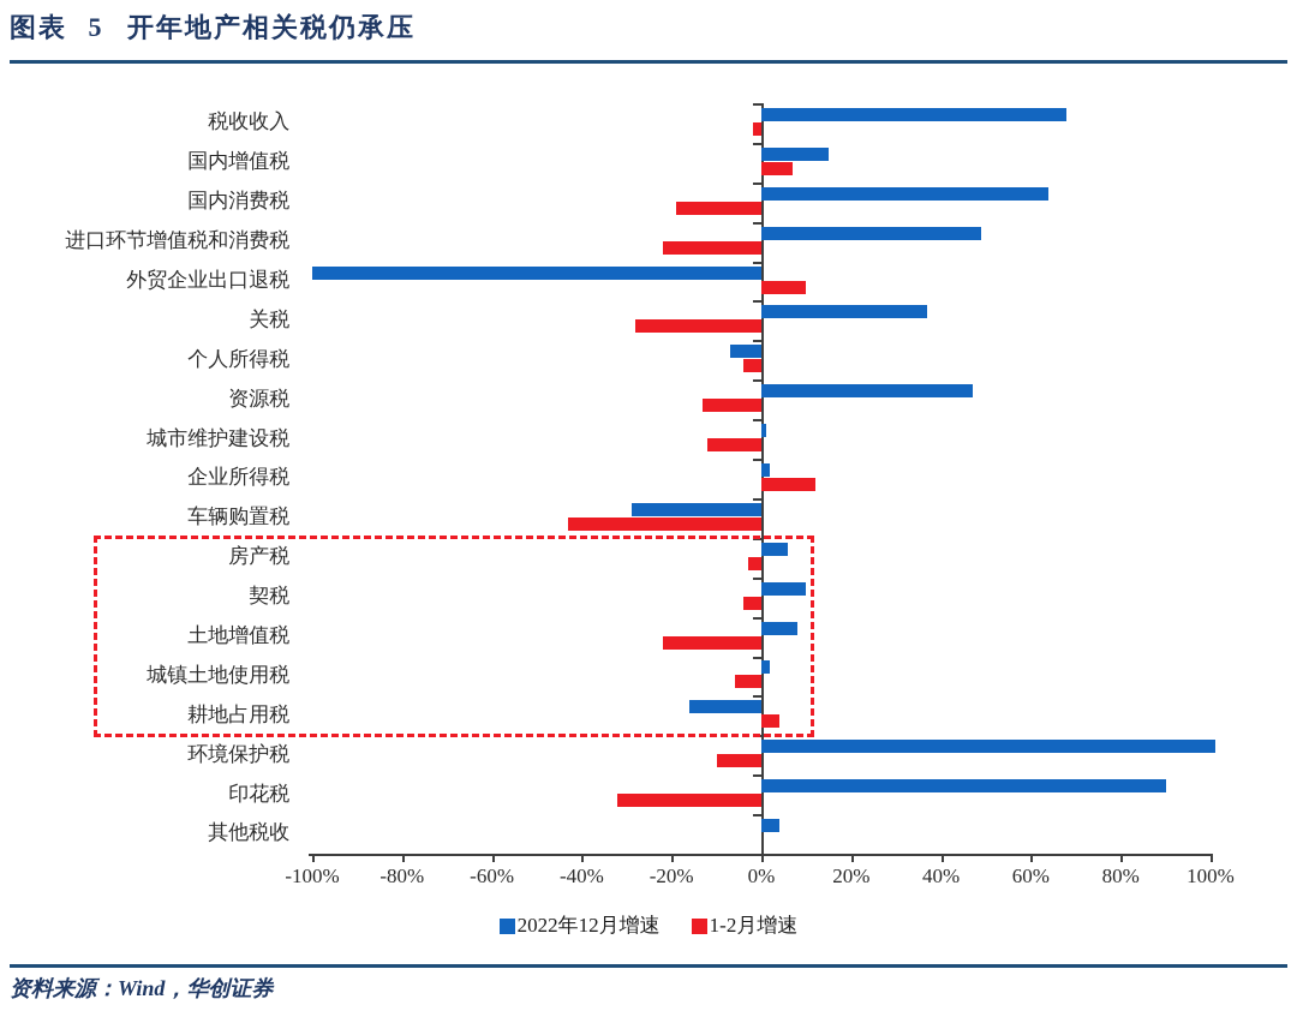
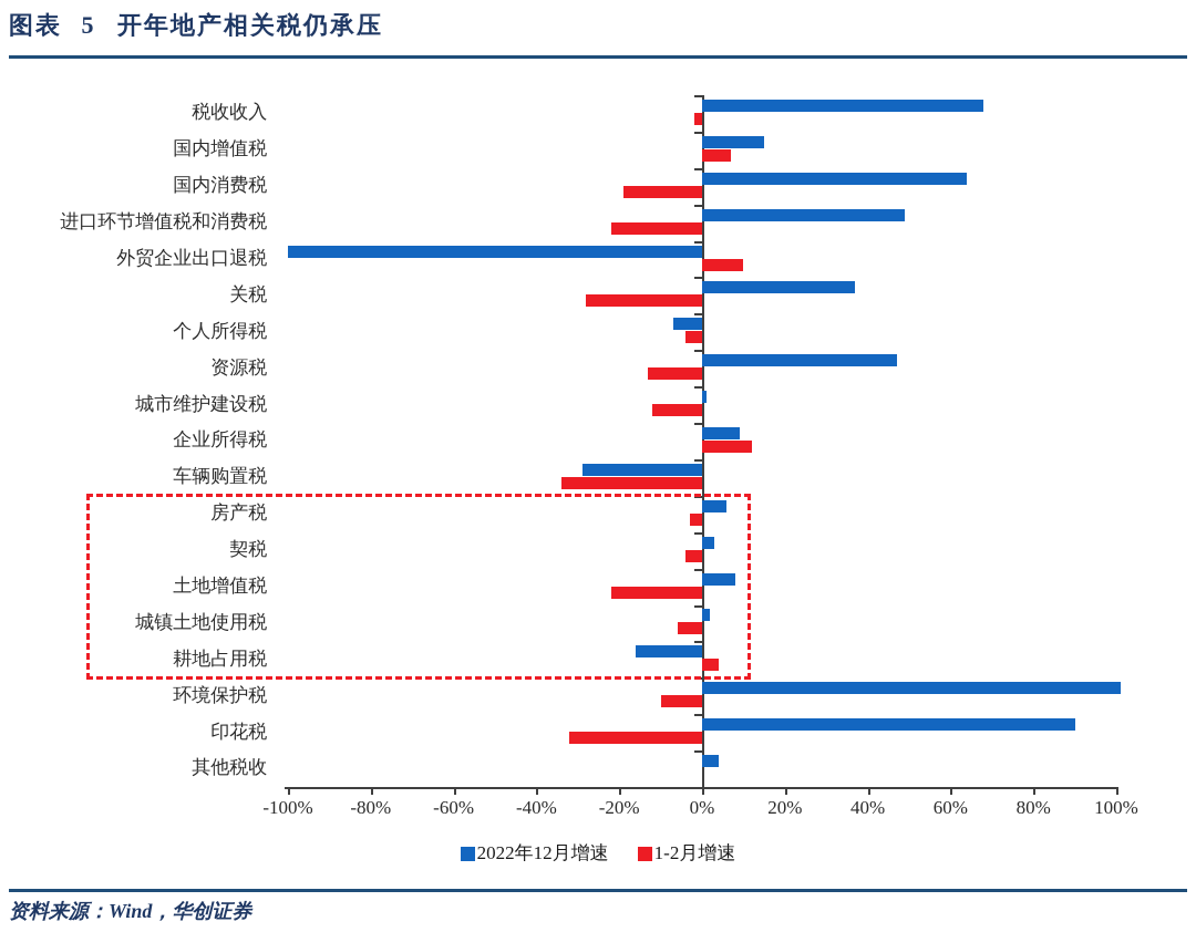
2022年12月增速/企业所得税: 2% -> 9%
1-2月增速/车辆购置税: -43% -> -34%
2022年12月增速/契税: 10% -> 3%
